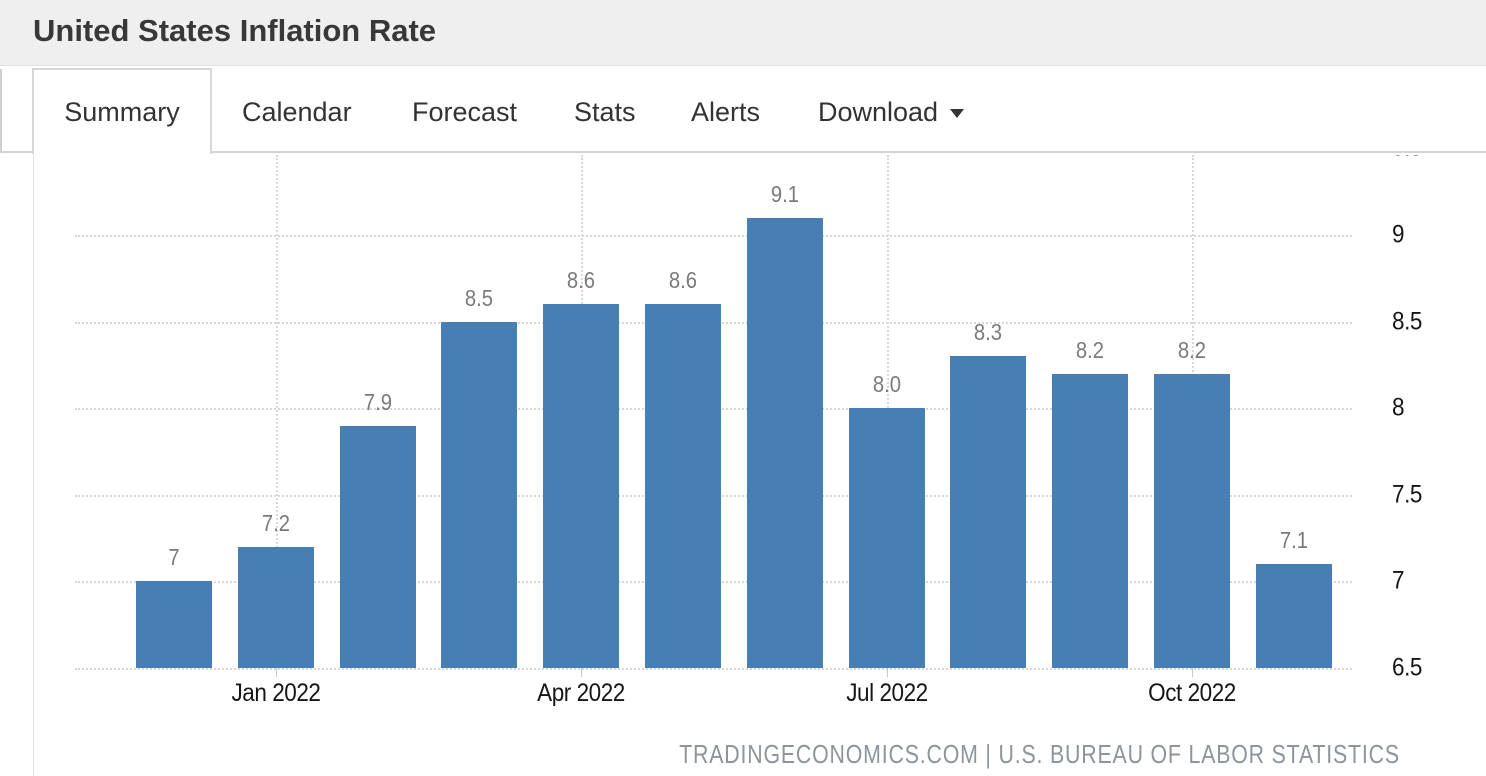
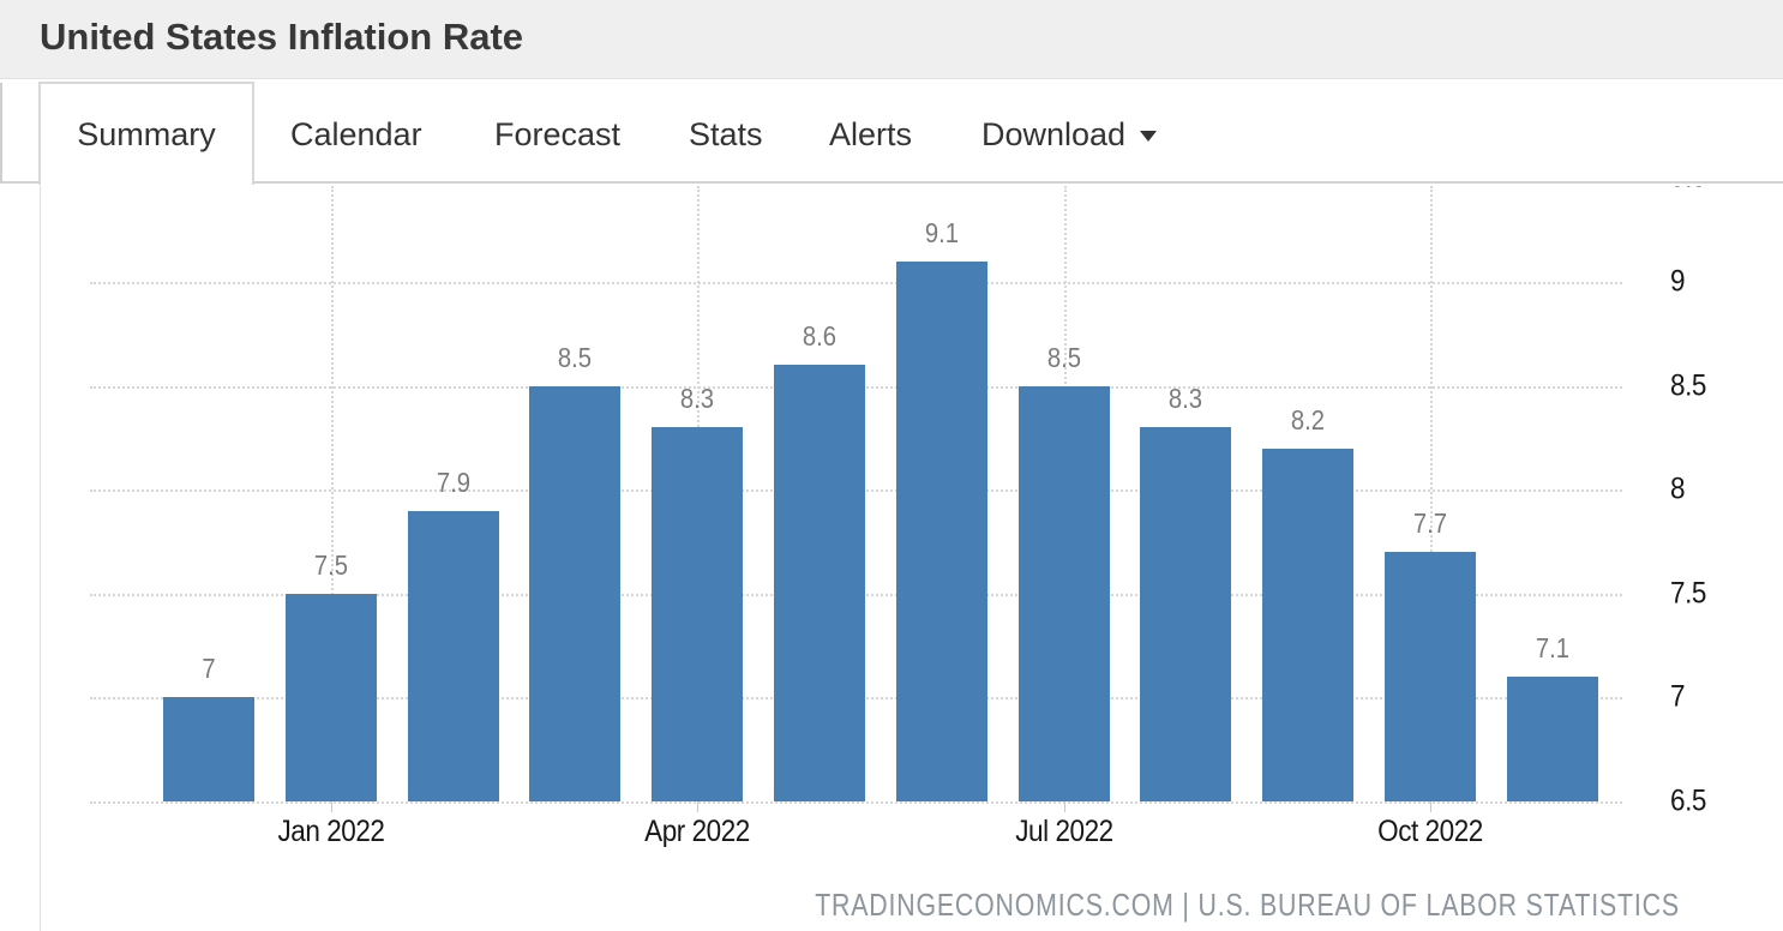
Jan 2022: 7.2 -> 7.5
Apr 2022: 8.6 -> 8.3
Jul 2022: 8.0 -> 8.5
Oct 2022: 8.2 -> 7.7
